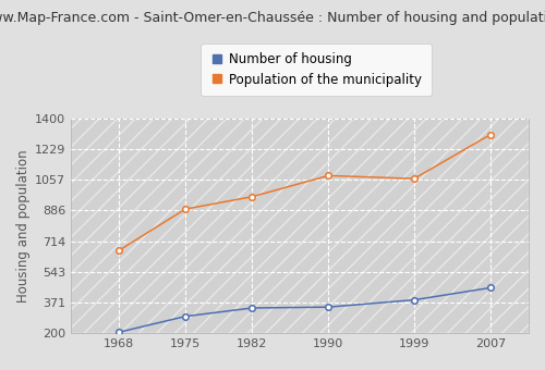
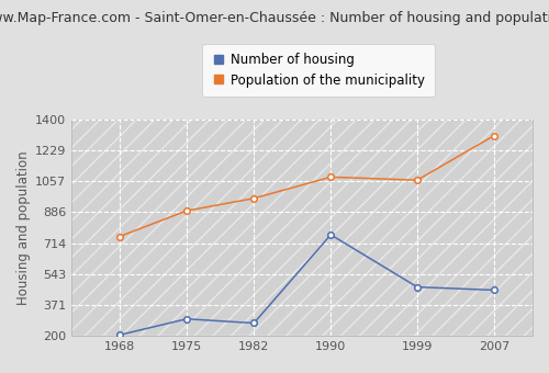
Population of the municipality/1968: 660 -> 750
Number of housing/1982: 340 -> 270
Number of housing/1990: 340 -> 760
Number of housing/1999: 380 -> 470
